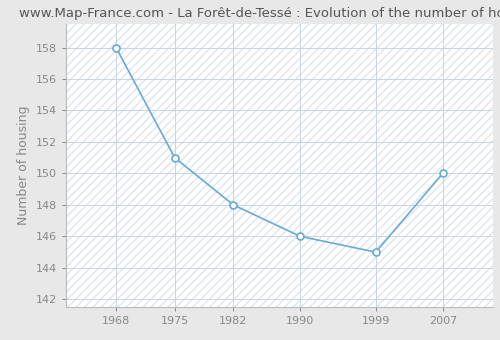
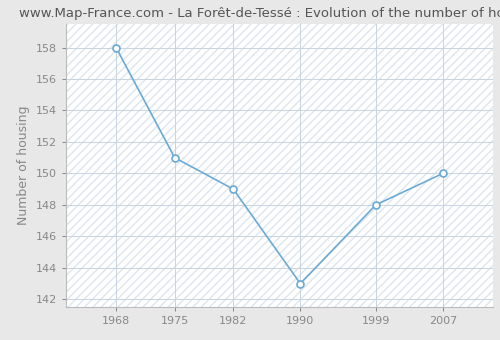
1982: 148 -> 149
1990: 146 -> 143
1999: 145 -> 148
